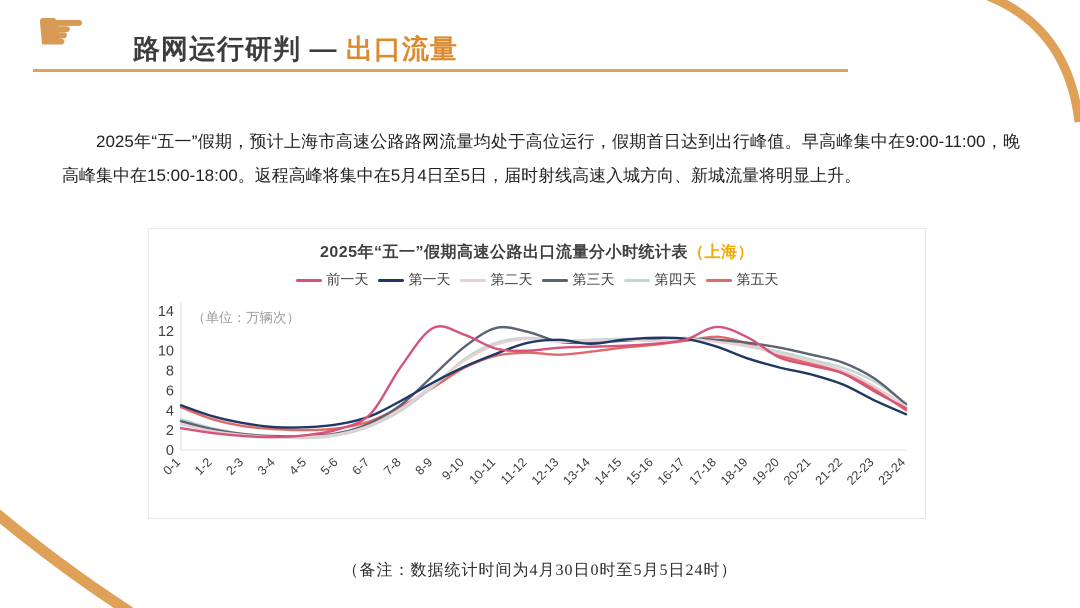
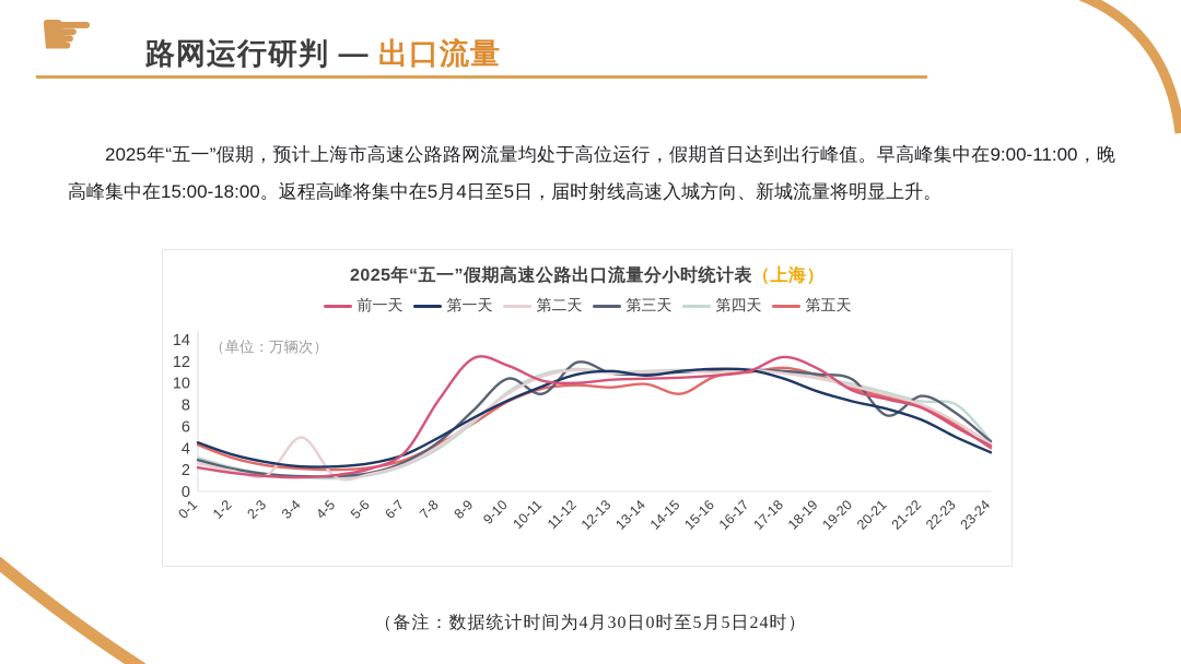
第二天/3-4: 1 -> 5
第三天/10-11: 12 -> 9
第五天/14-15: 10 -> 9
第三天/20-21: 10 -> 7
第四天/22-23: 7 -> 8
